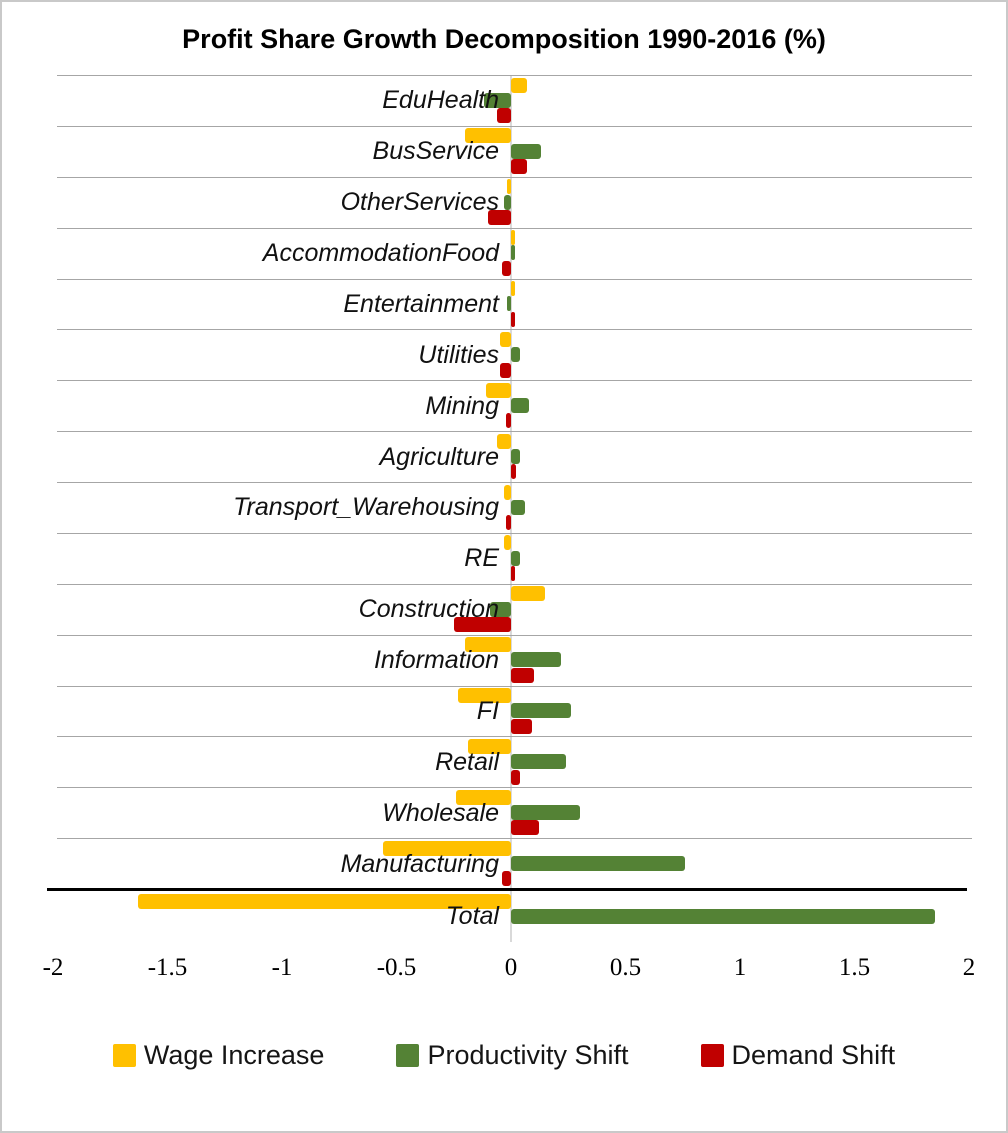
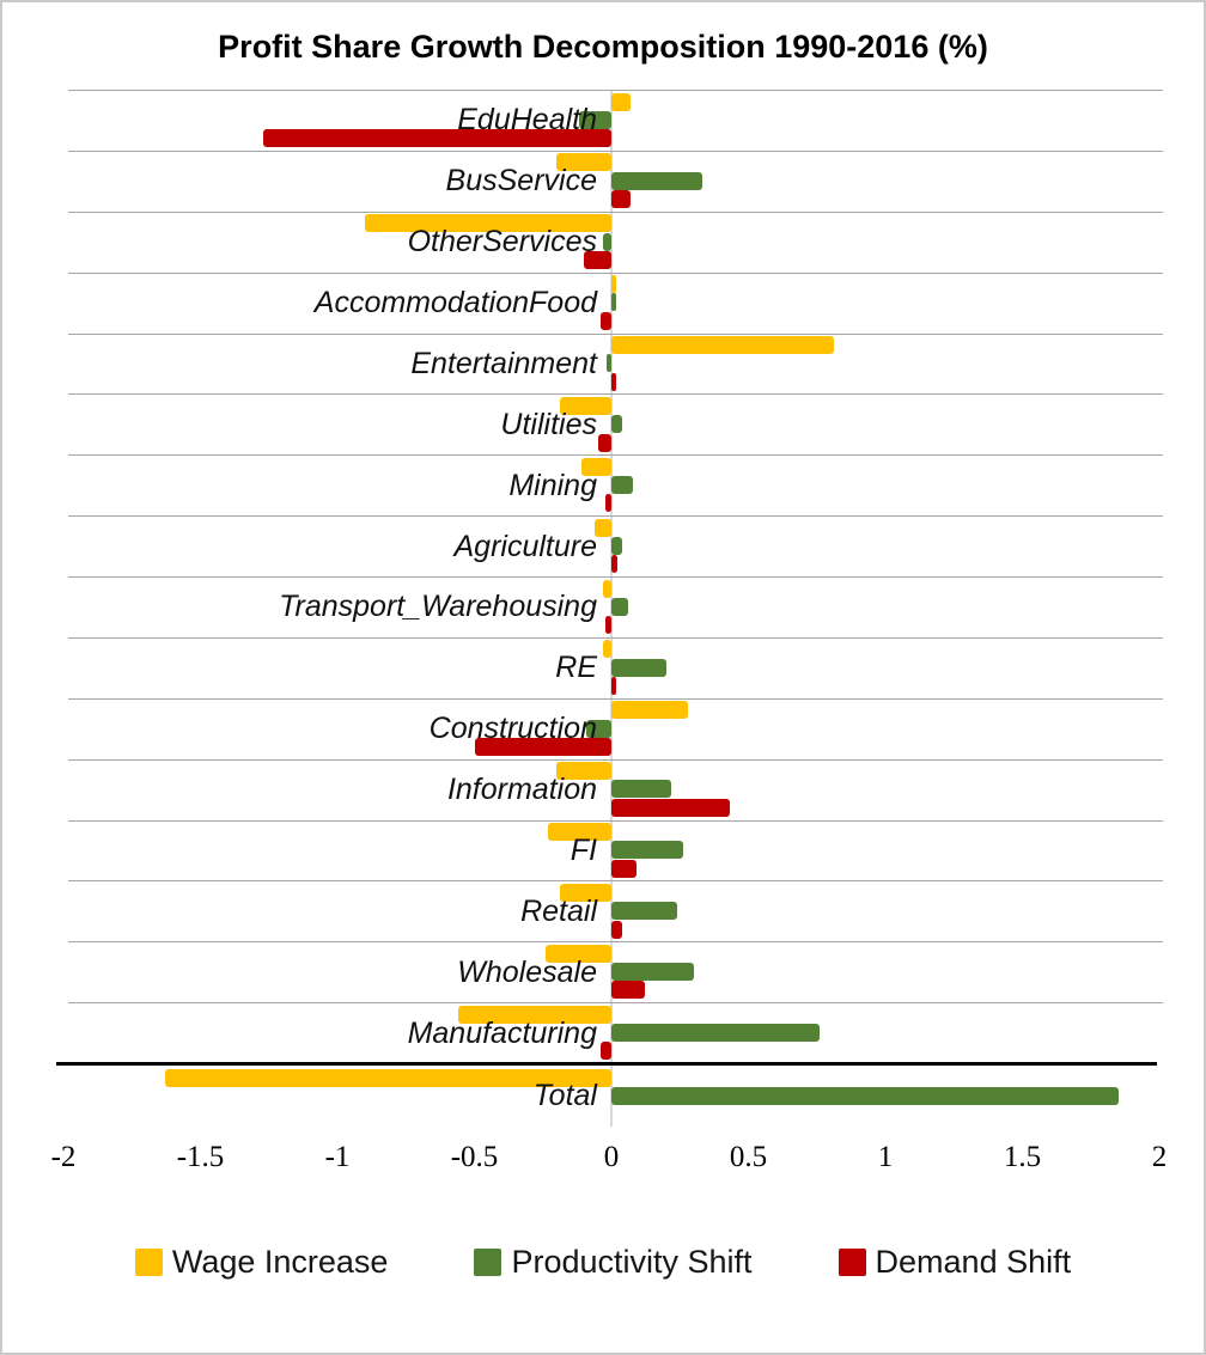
Demand Shift/EduHealth: -0.06 -> -1.27
Productivity Shift/BusService: 0.13 -> 0.33
Wage Increase/OtherServices: -0.01 -> -0.90
Wage Increase/Entertainment: 0.01 -> 0.81
Wage Increase/Utilities: -0.05 -> -0.19
Productivity Shift/RE: 0.04 -> 0.20
Wage Increase/Construction: 0.15 -> 0.28
Demand Shift/Construction: -0.25 -> -0.50
Demand Shift/Information: 0.10 -> 0.43
